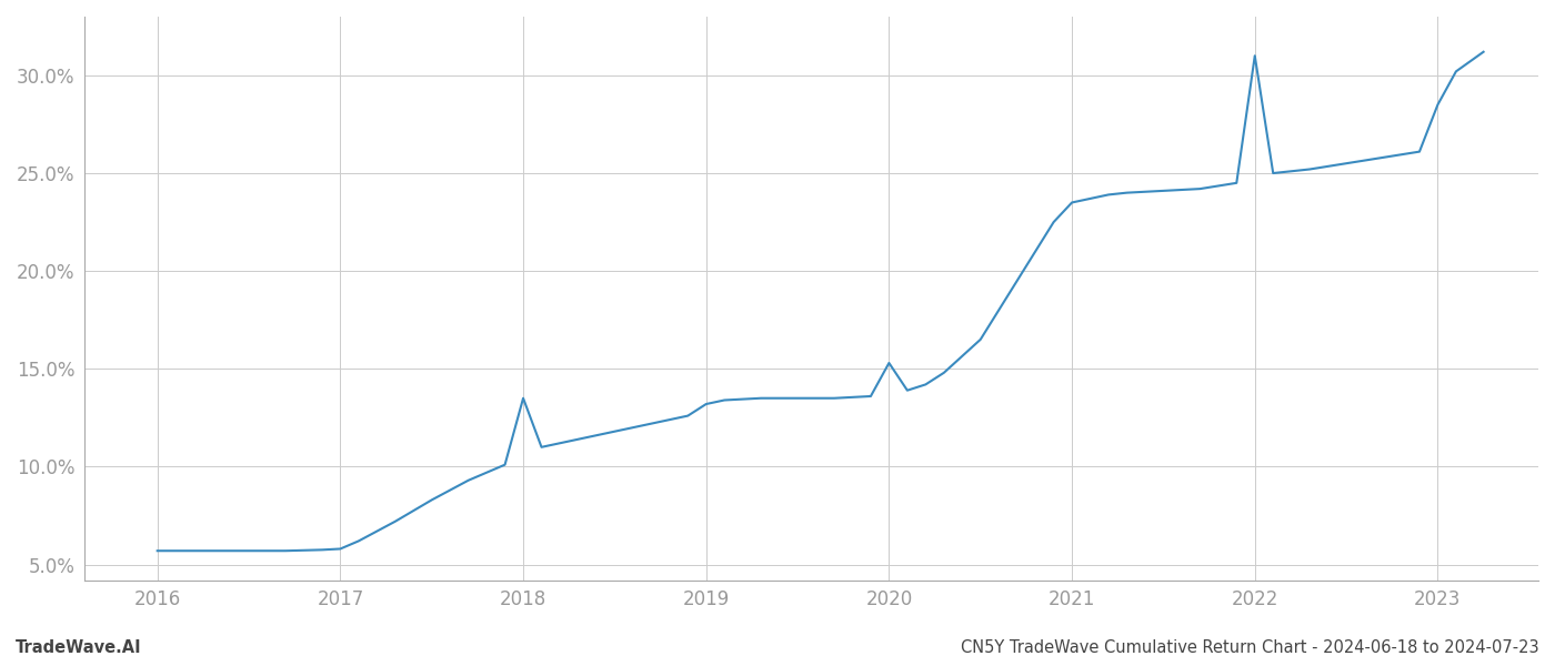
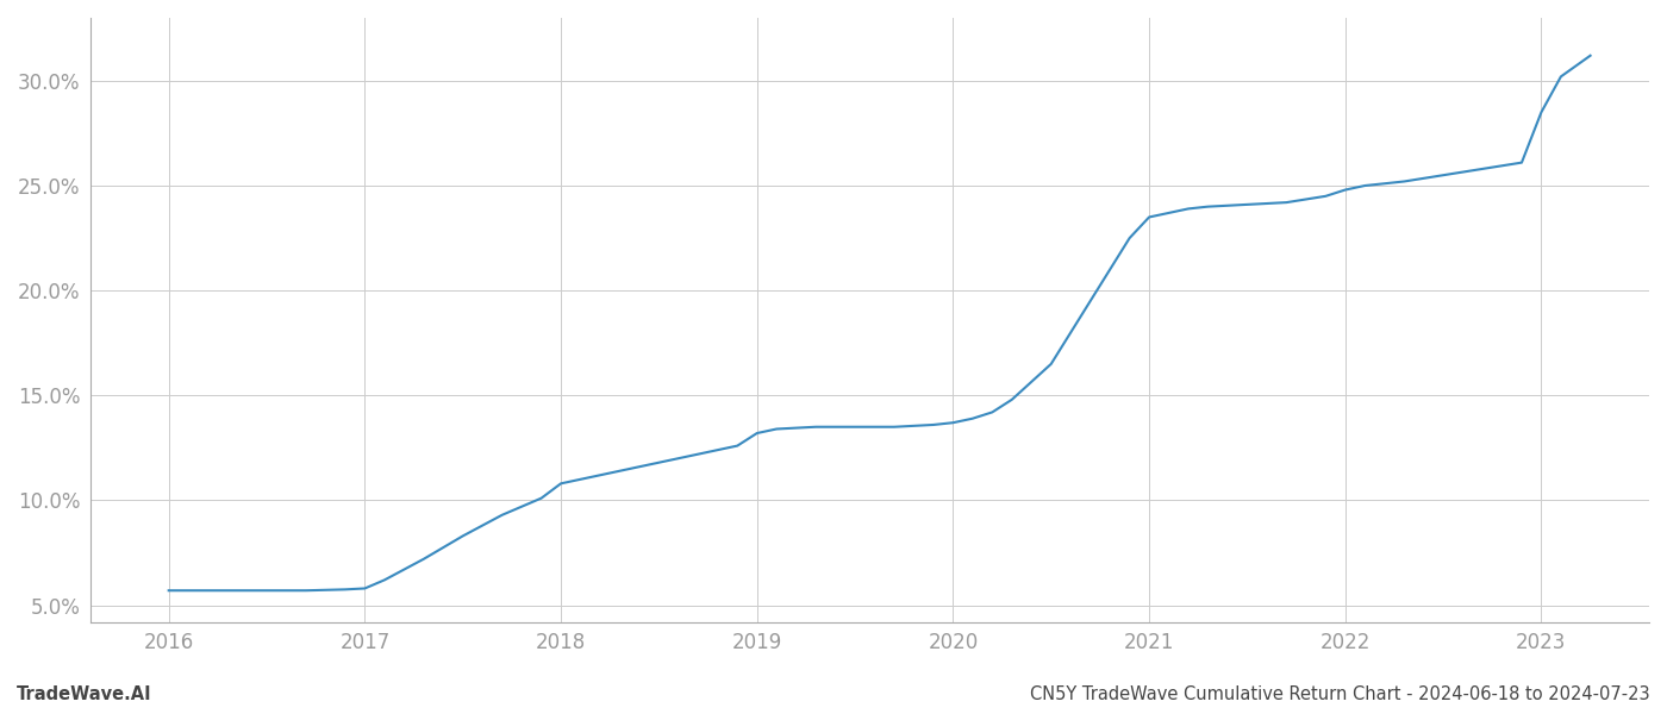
2018: 13.5% -> 10.8%
2020: 15.3% -> 13.7%
2022: 31.0% -> 24.8%
